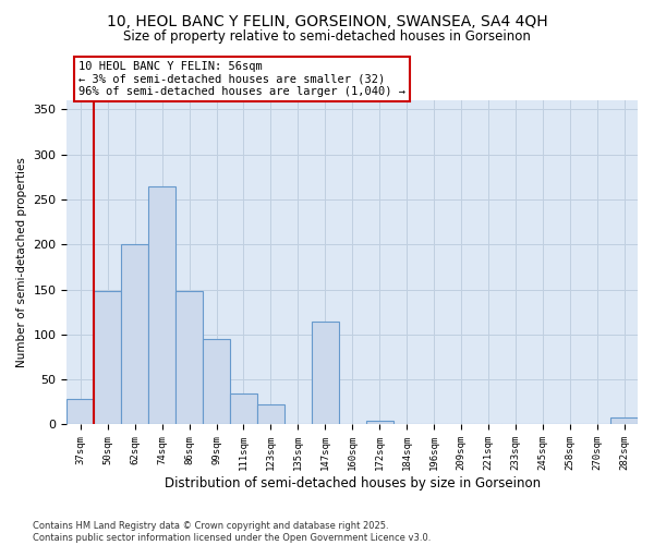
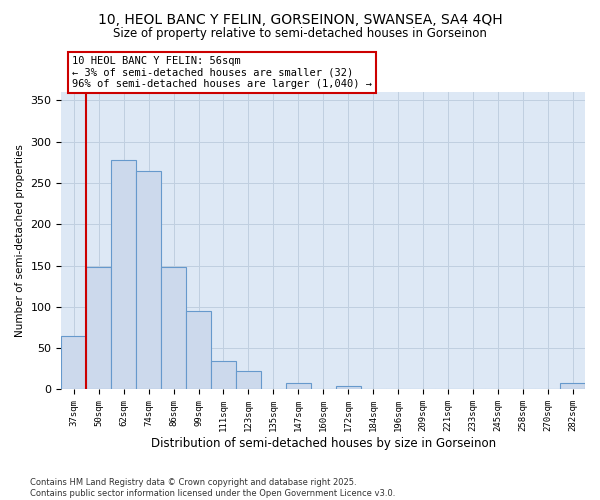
37sqm: 28 -> 65
62sqm: 200 -> 278
147sqm: 114 -> 8
